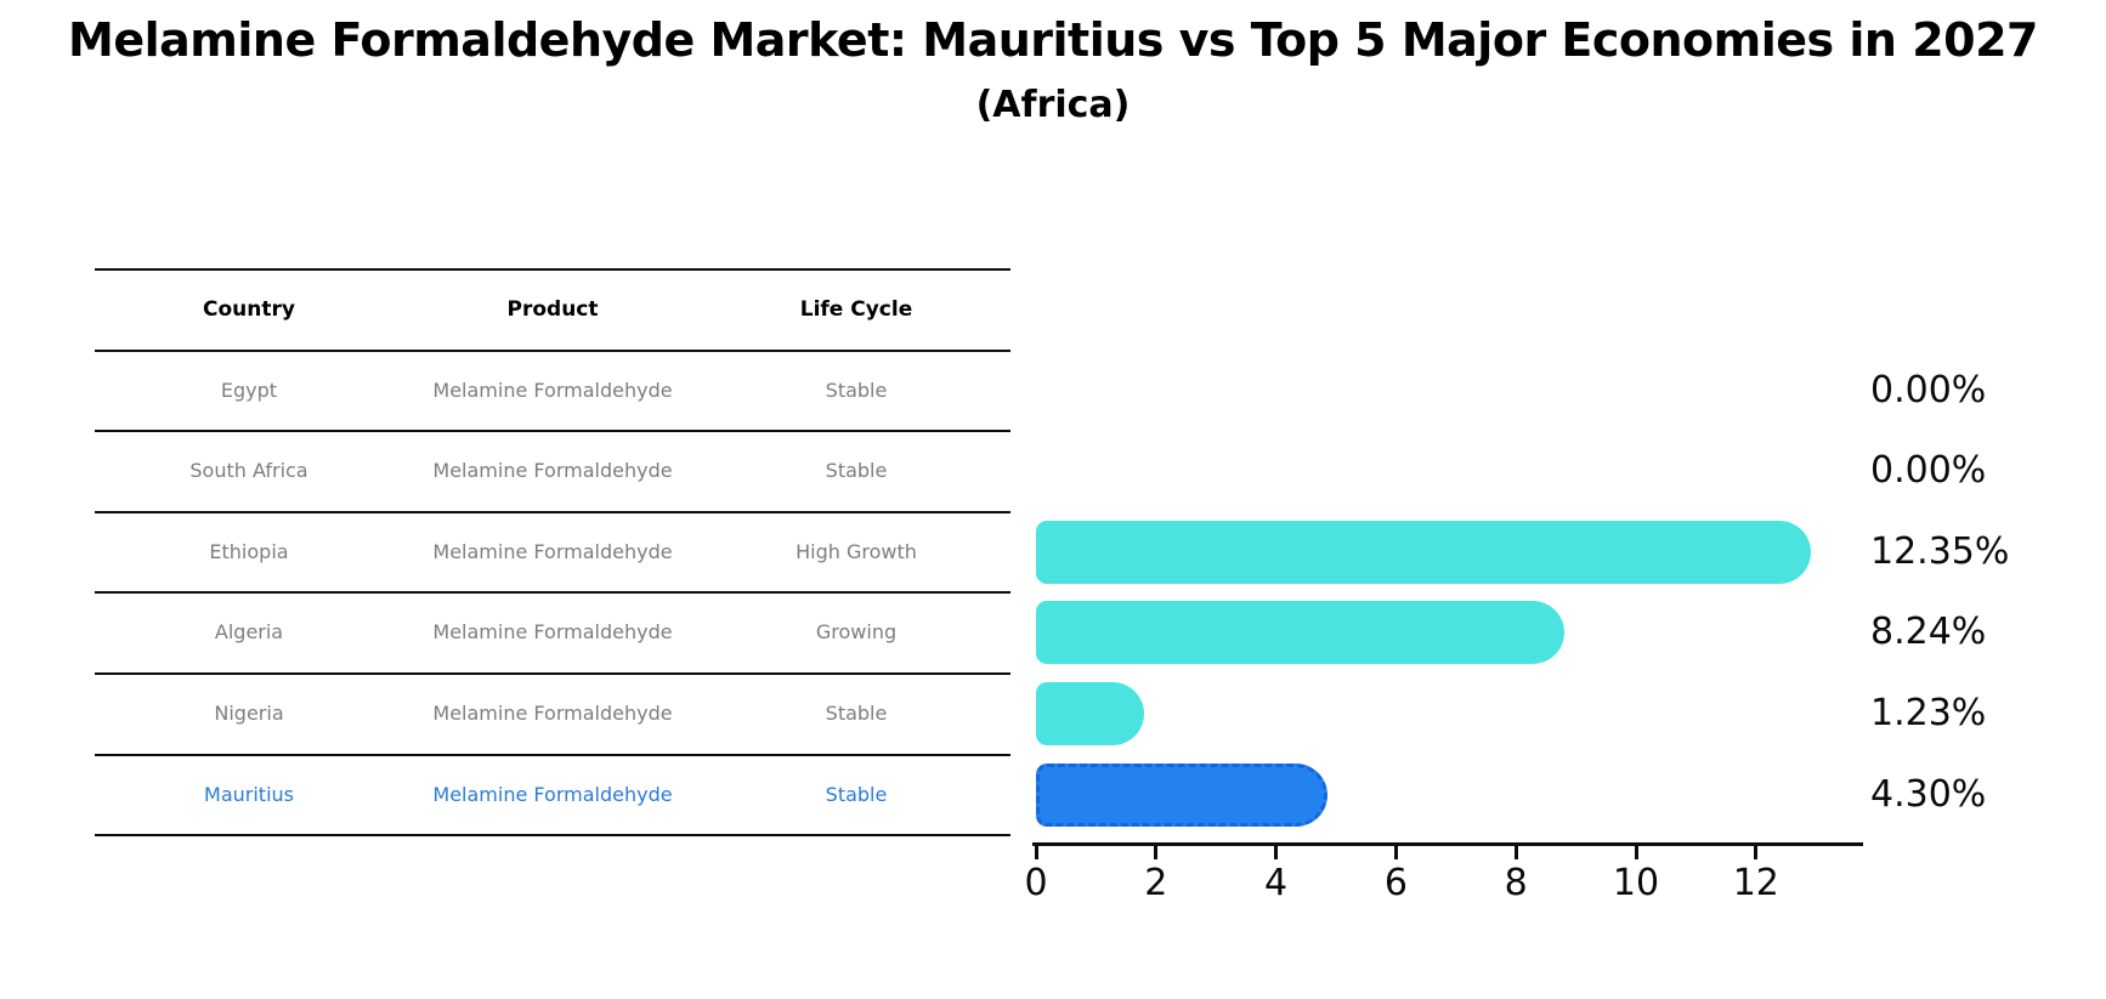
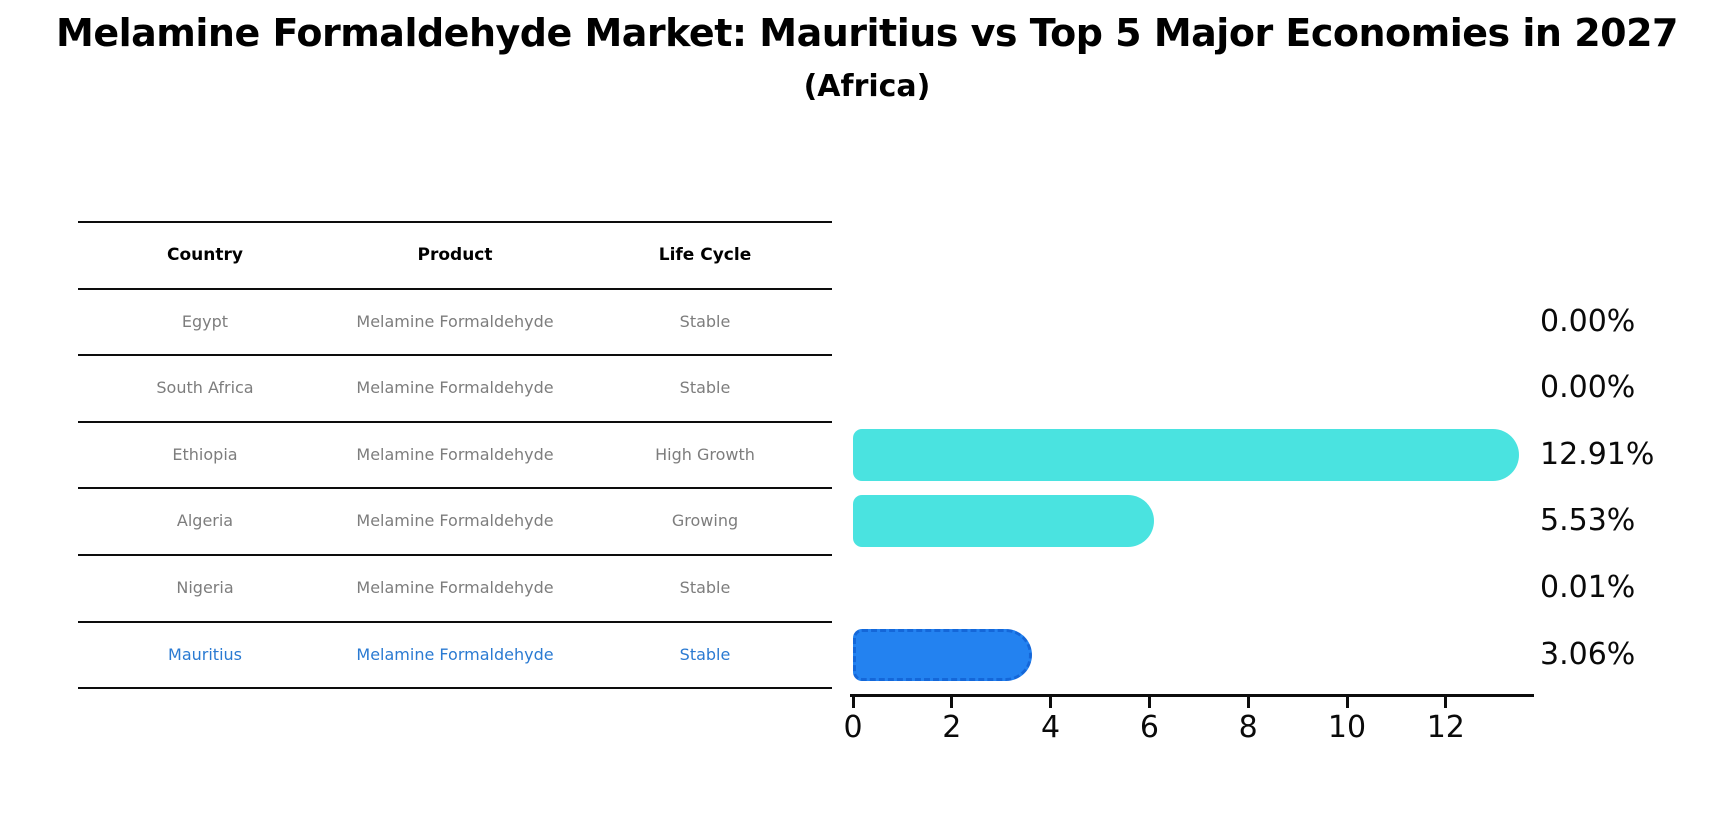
Ethiopia: 12.35% -> 12.91%
Algeria: 8.24% -> 5.53%
Nigeria: 1.23% -> 0.01%
Mauritius: 4.30% -> 3.06%
